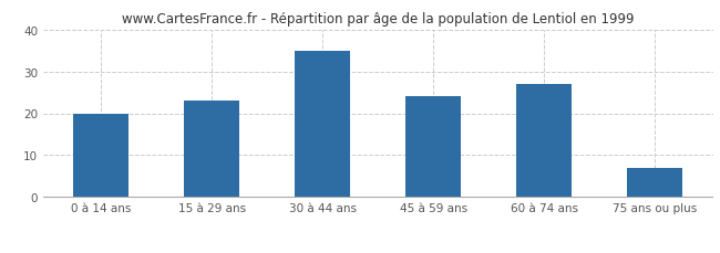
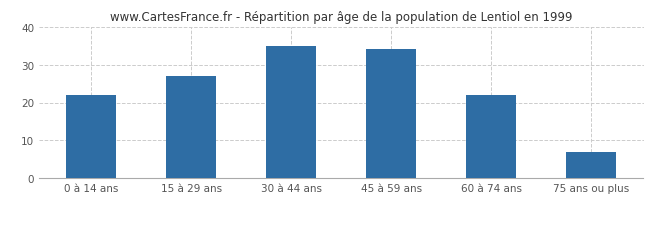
0 à 14 ans: 20 -> 22
15 à 29 ans: 23 -> 27
45 à 59 ans: 24 -> 34
60 à 74 ans: 27 -> 22
